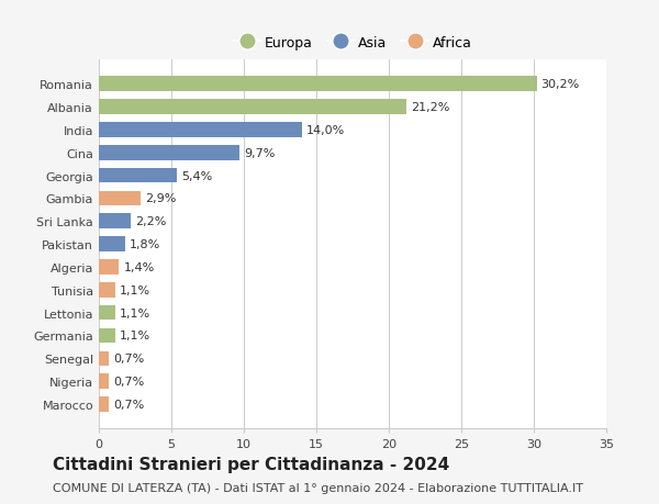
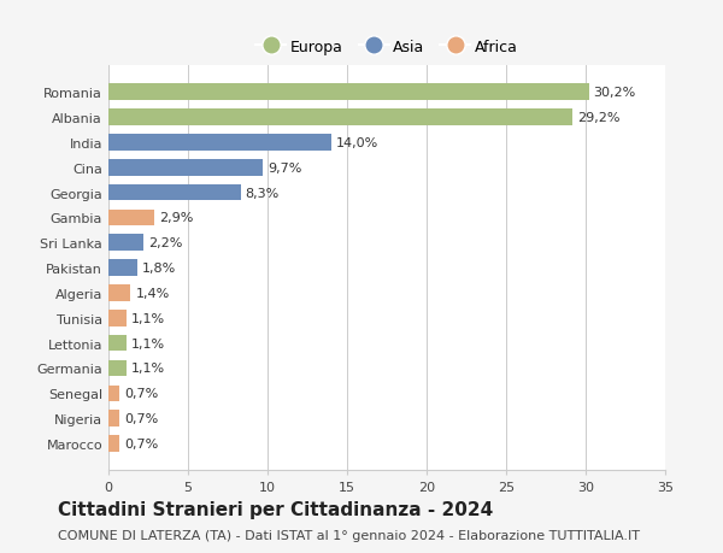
Albania: 21,2% -> 29,2%
Georgia: 5,4% -> 8,3%
